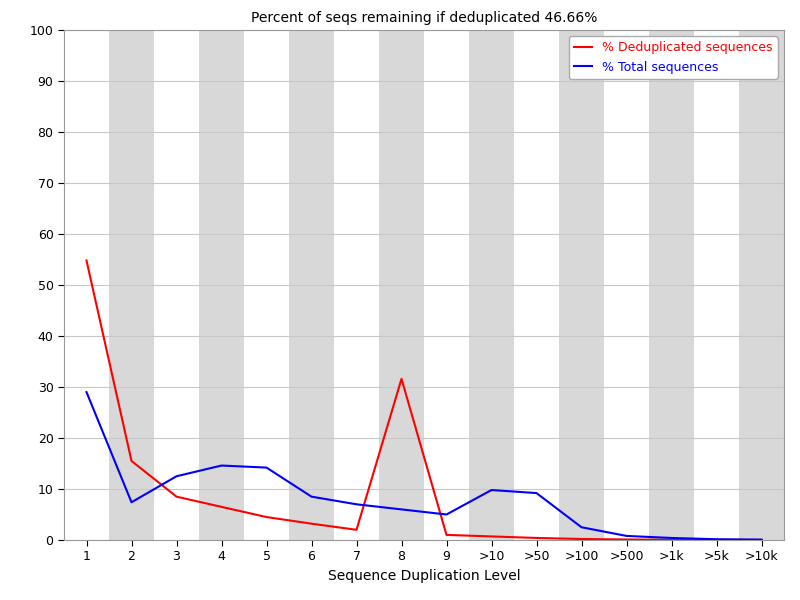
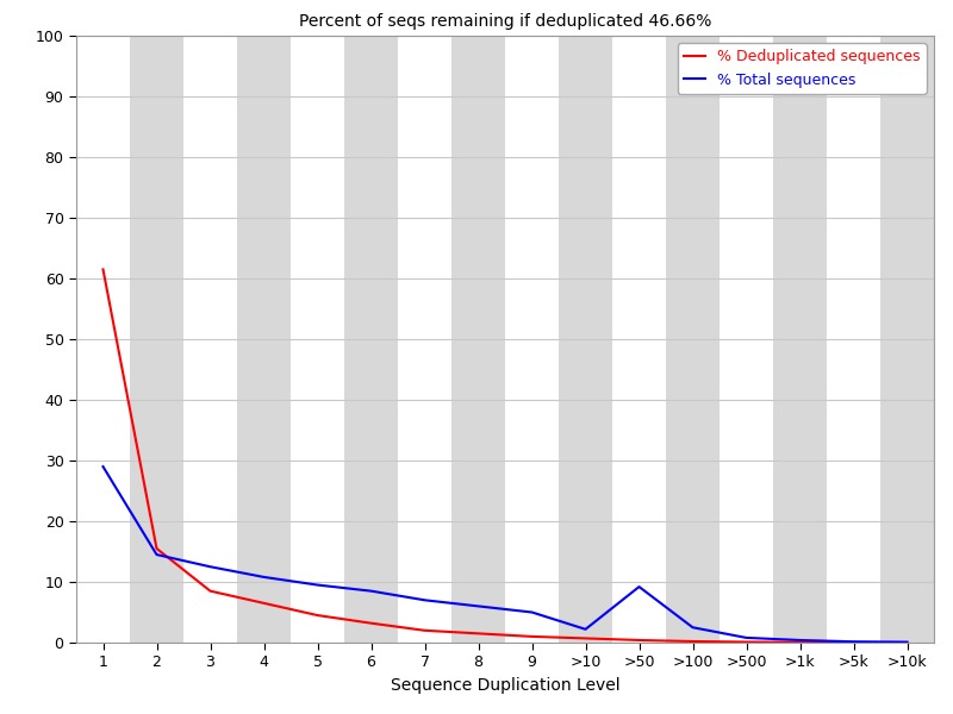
% Deduplicated sequences/1: 54.8 -> 61.5
% Total sequences/2: 7.4 -> 14.5
% Total sequences/4: 14.6 -> 10.8
% Total sequences/5: 14.2 -> 9.5
% Deduplicated sequences/8: 31.6 -> 1.5
% Total sequences/>10: 9.8 -> 2.2
